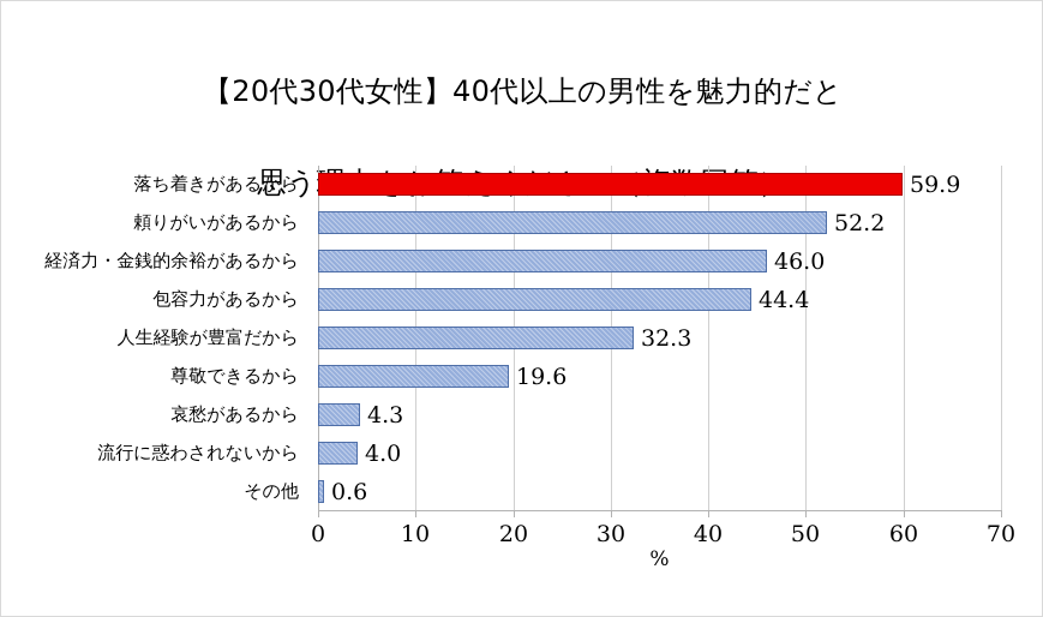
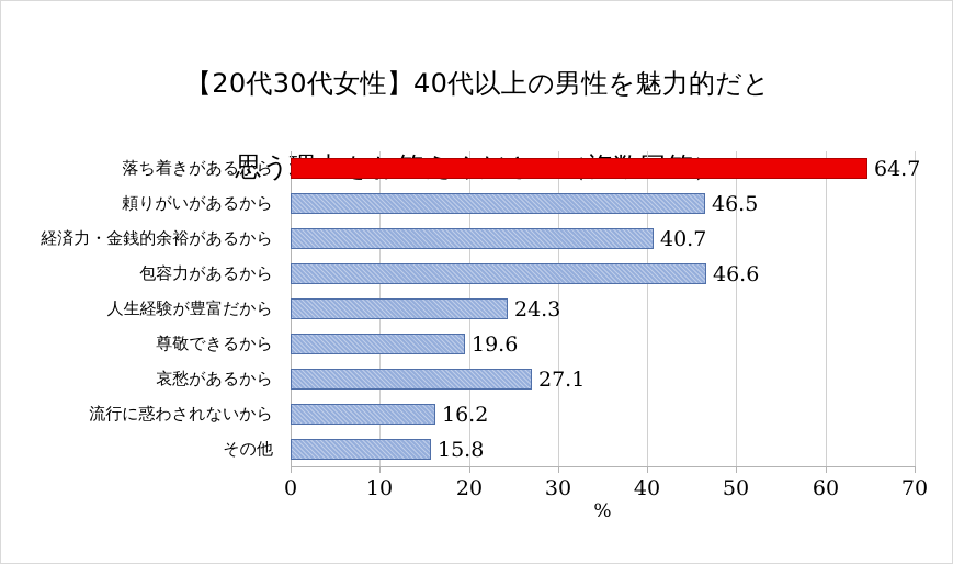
落ち着きがあるから: 59.9 -> 64.7
頼りがいがあるから: 52.2 -> 46.5
経済力・金銭的余裕があるから: 46.0 -> 40.7
包容力があるから: 44.4 -> 46.6
人生経験が豊富だから: 32.3 -> 24.3
哀愁があるから: 4.3 -> 27.1
流行に惑わされないから: 4.0 -> 16.2
その他: 0.6 -> 15.8
